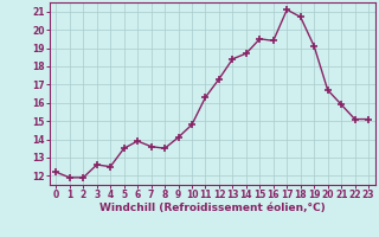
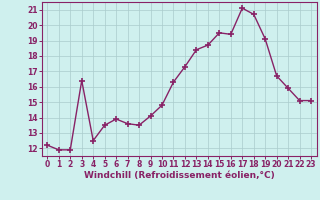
3: 12.6 -> 16.4
